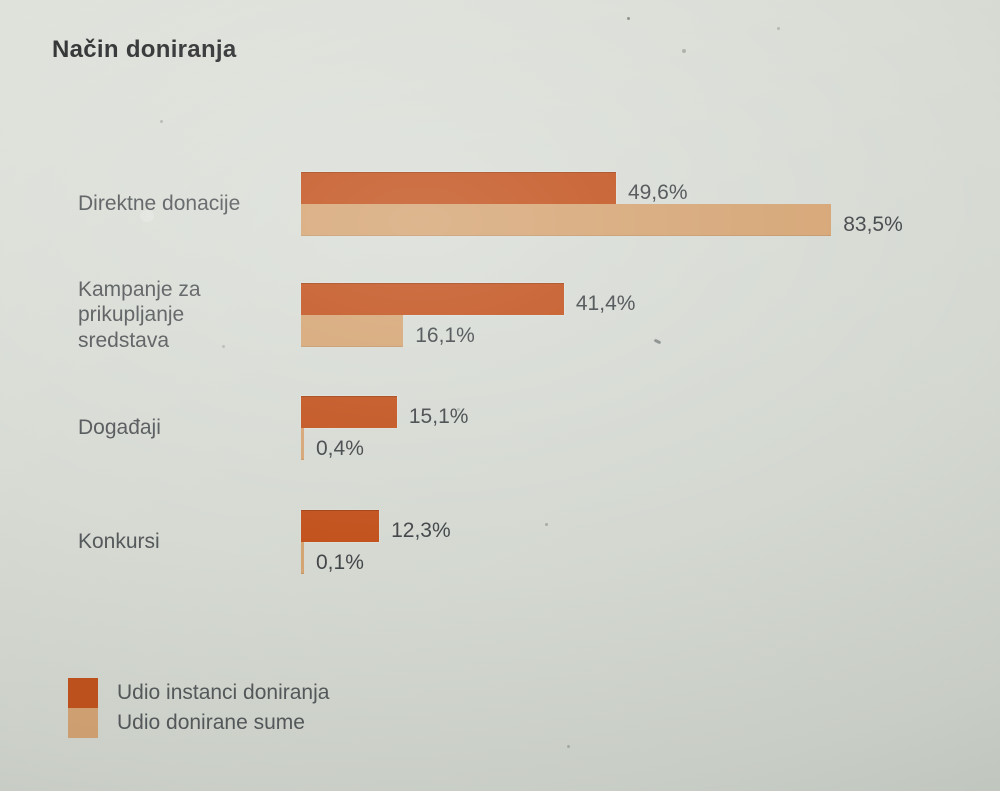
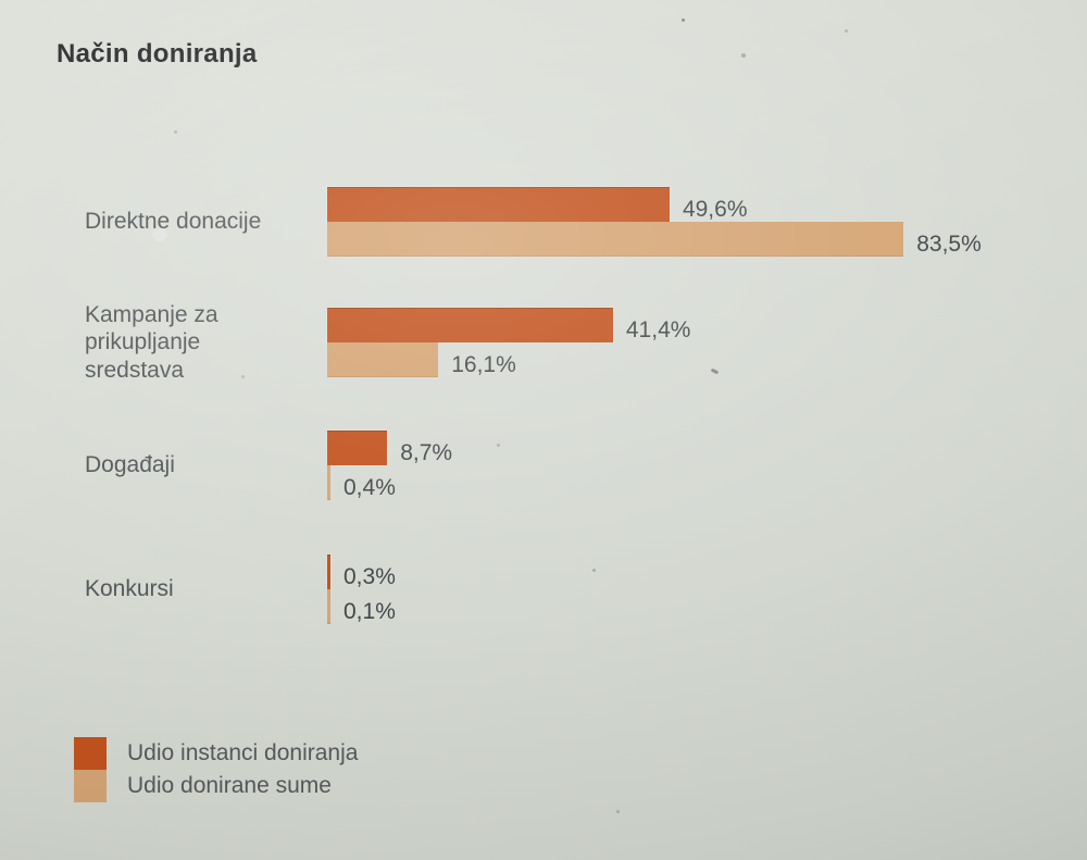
Udio instanci doniranja/Događaji: 15,1% -> 8,7%
Udio instanci doniranja/Konkursi: 12,3% -> 0,3%
